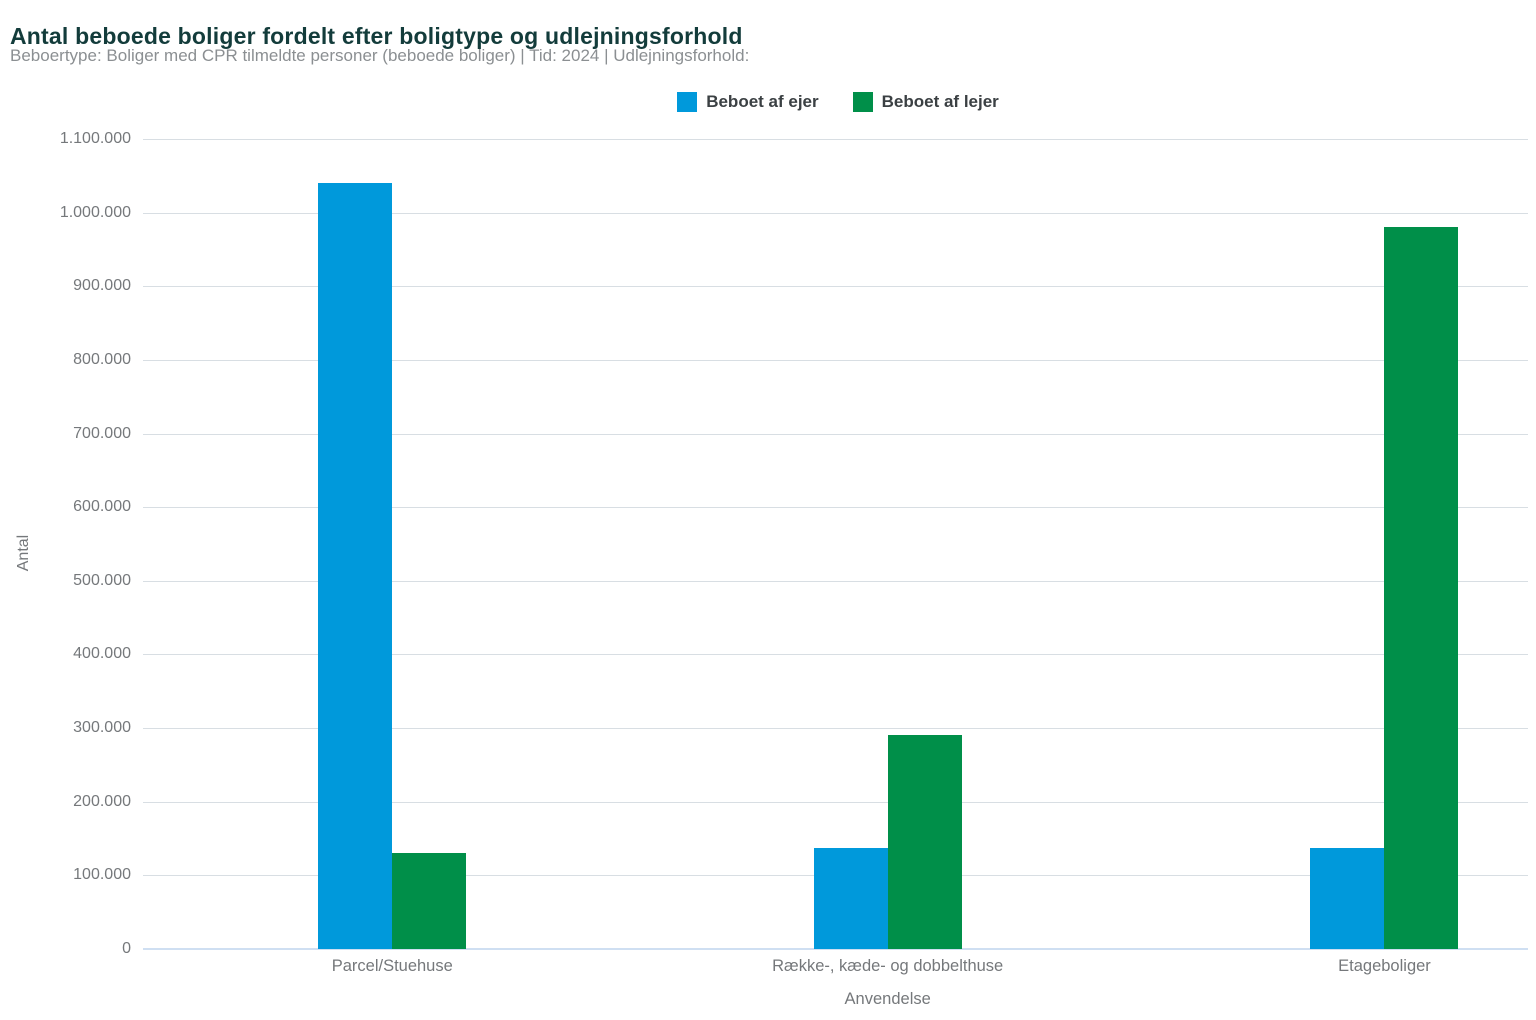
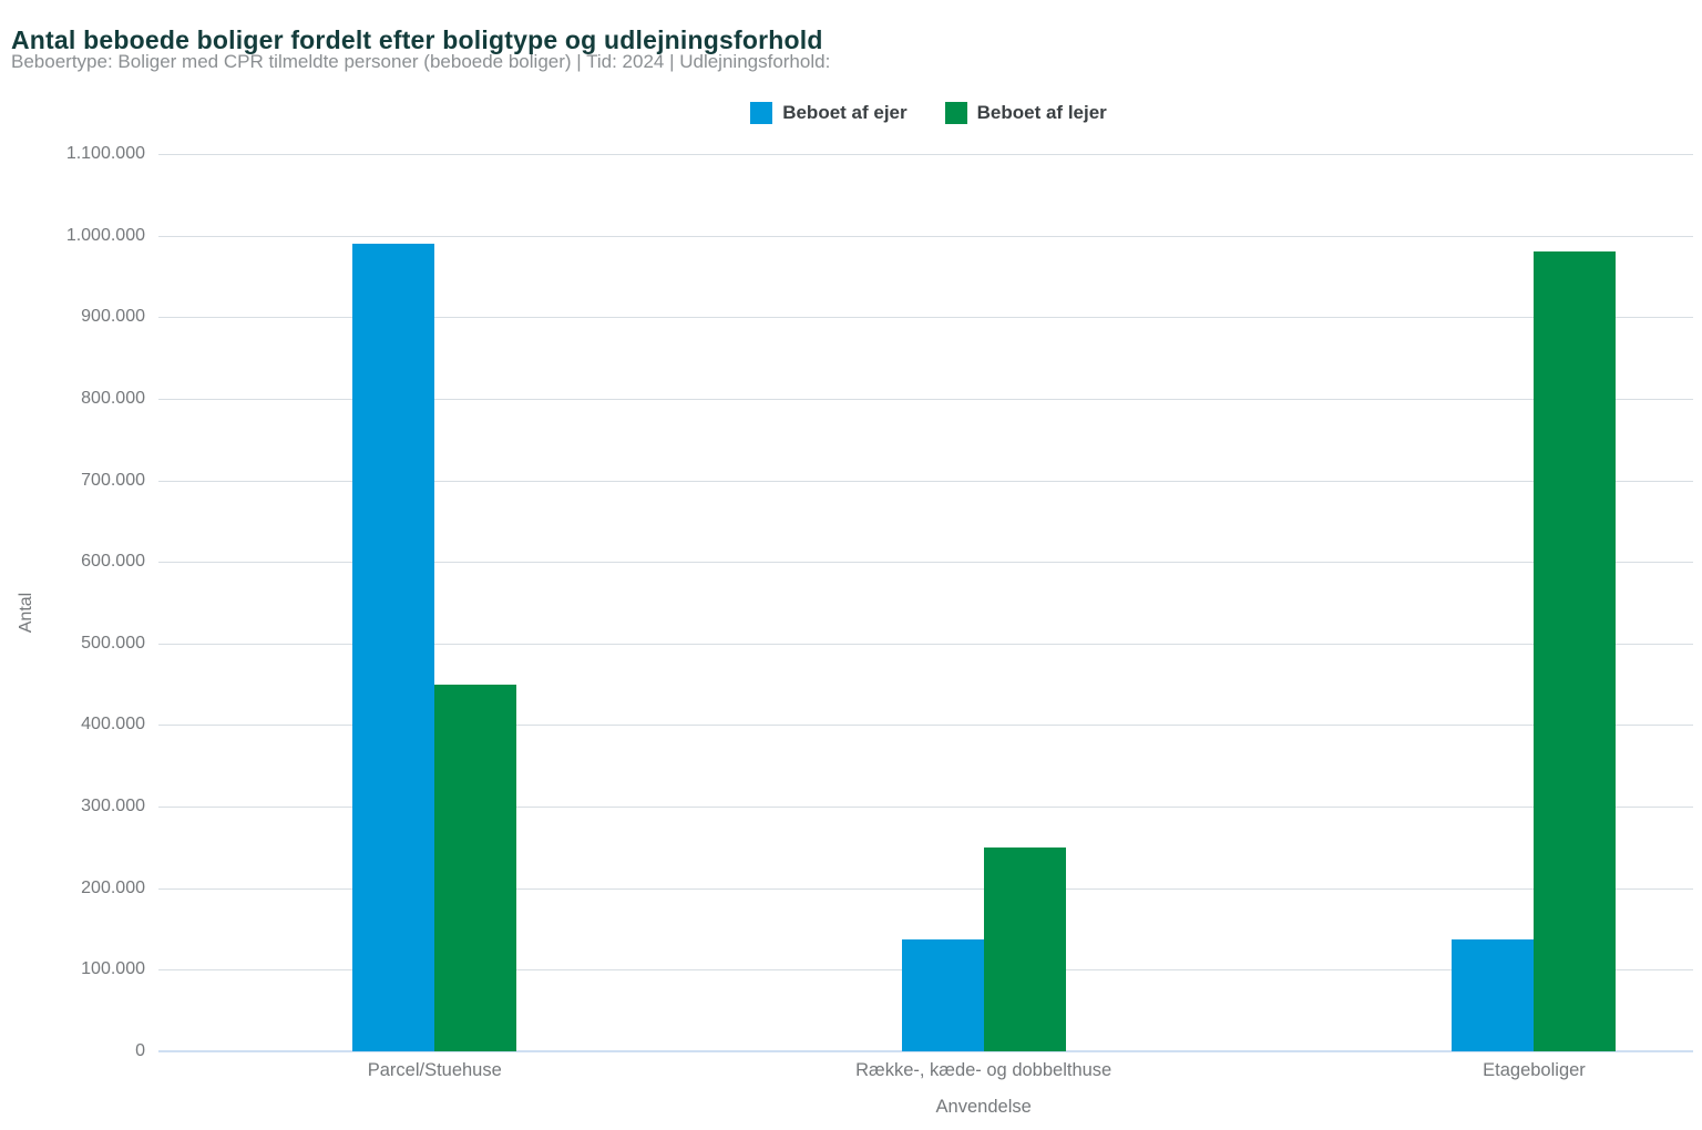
Beboet af ejer/Parcel/Stuehuse: 1040000 -> 990000
Beboet af lejer/Parcel/Stuehuse: 130000 -> 450000
Beboet af lejer/Række-, kæde- og dobbelthuse: 290000 -> 250000
